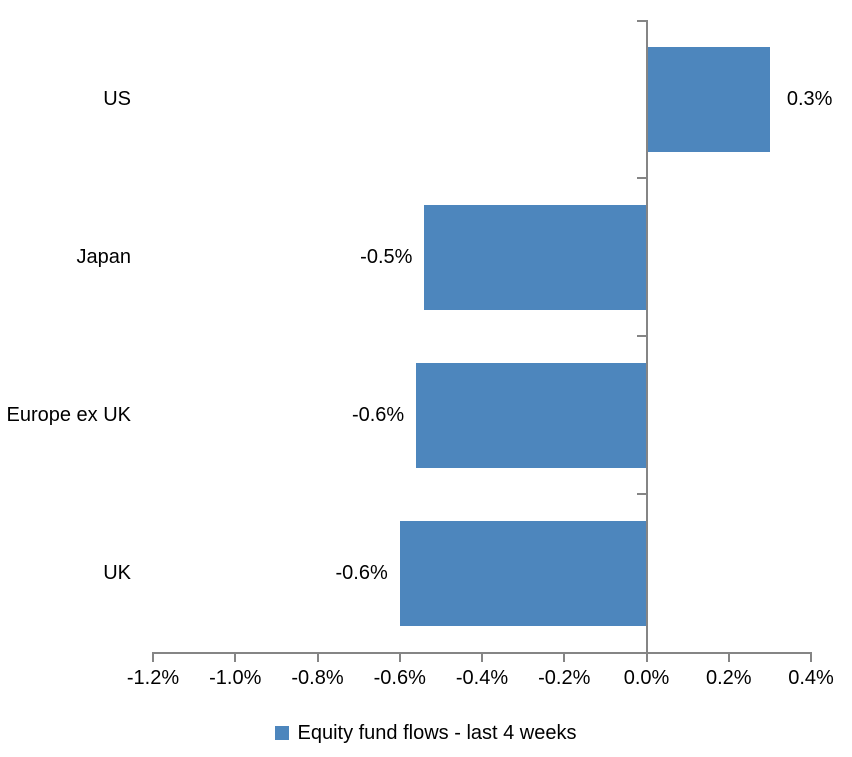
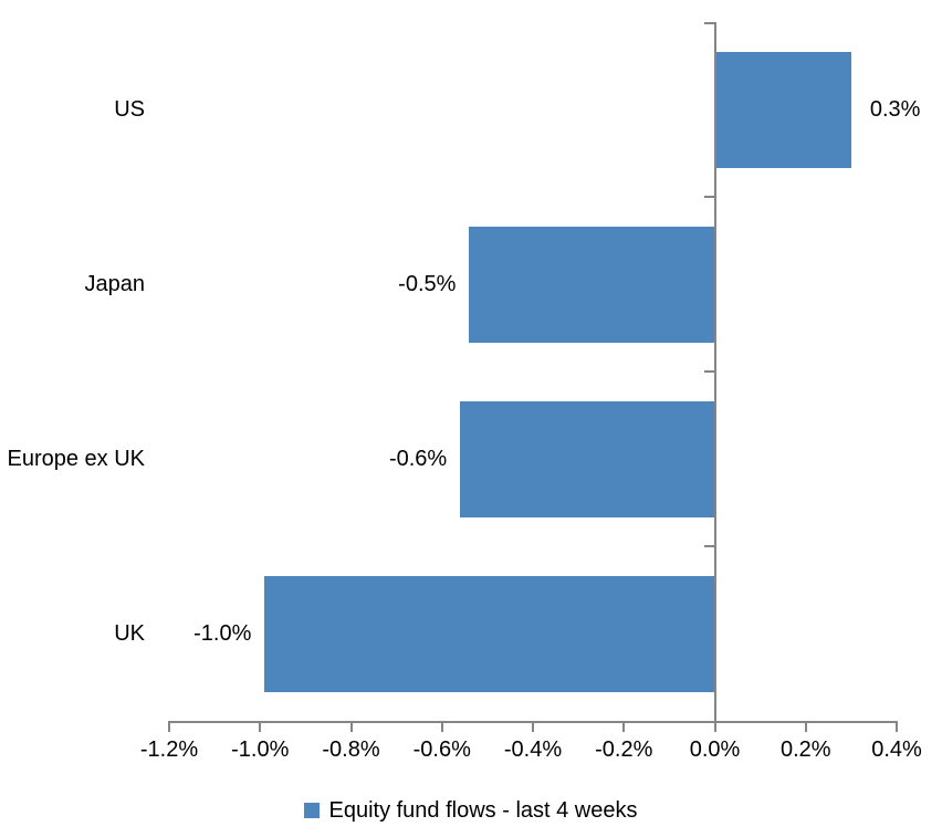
UK: -0.6% -> -1.0%
